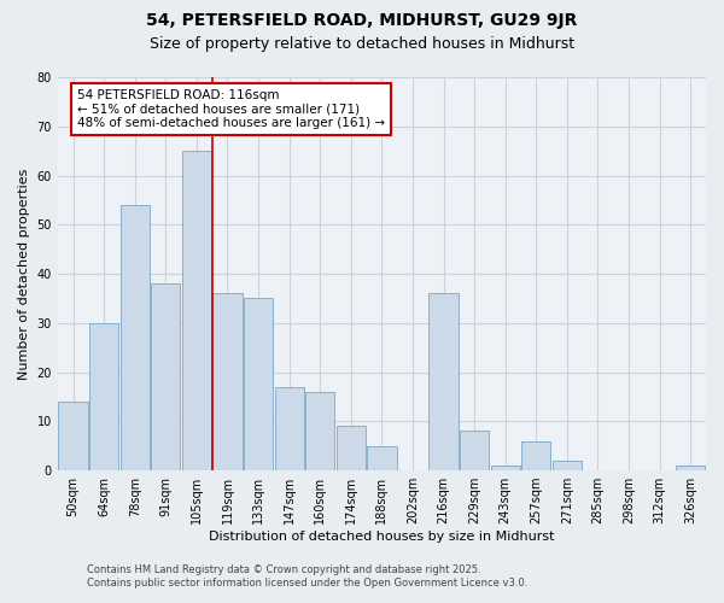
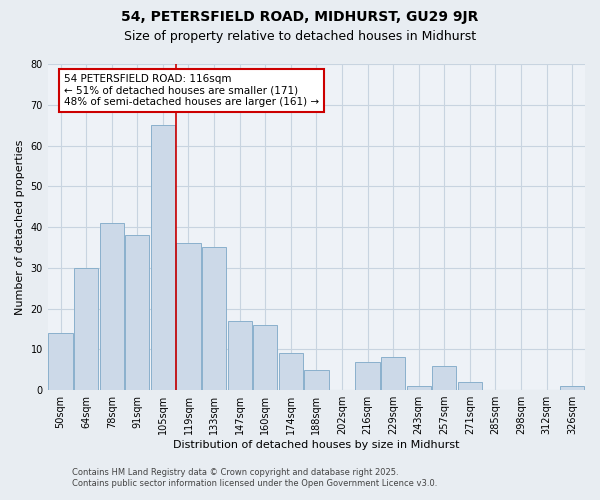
78sqm: 54 -> 41
216sqm: 36 -> 7
